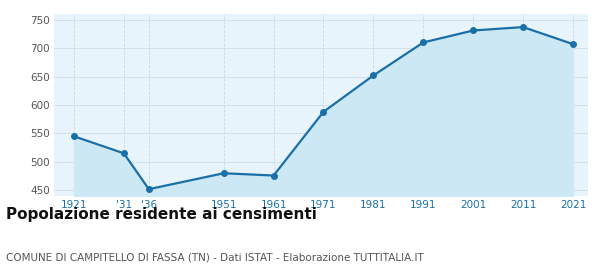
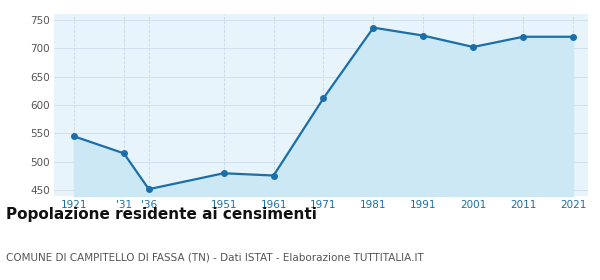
1971: 588 -> 612
1981: 652 -> 736
1991: 710 -> 722
2001: 731 -> 702
2011: 737 -> 720
2021: 707 -> 720
